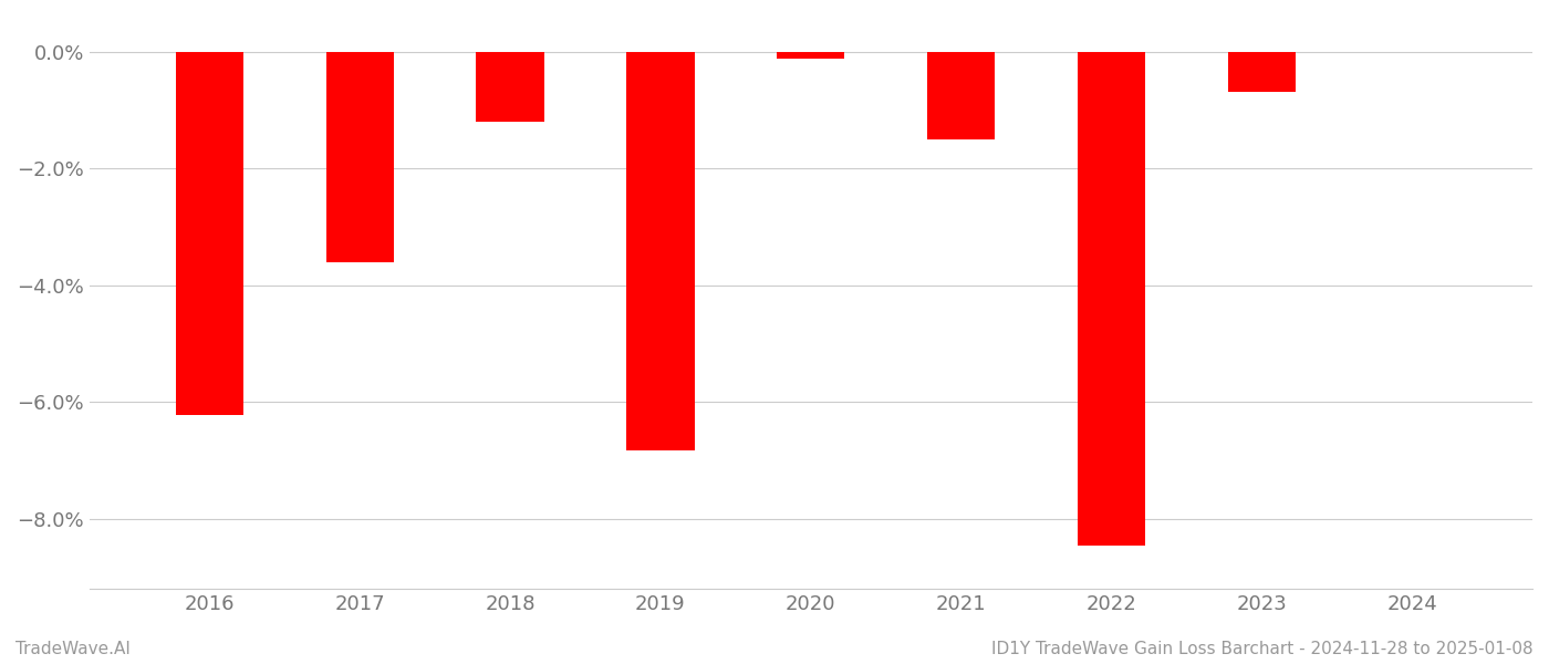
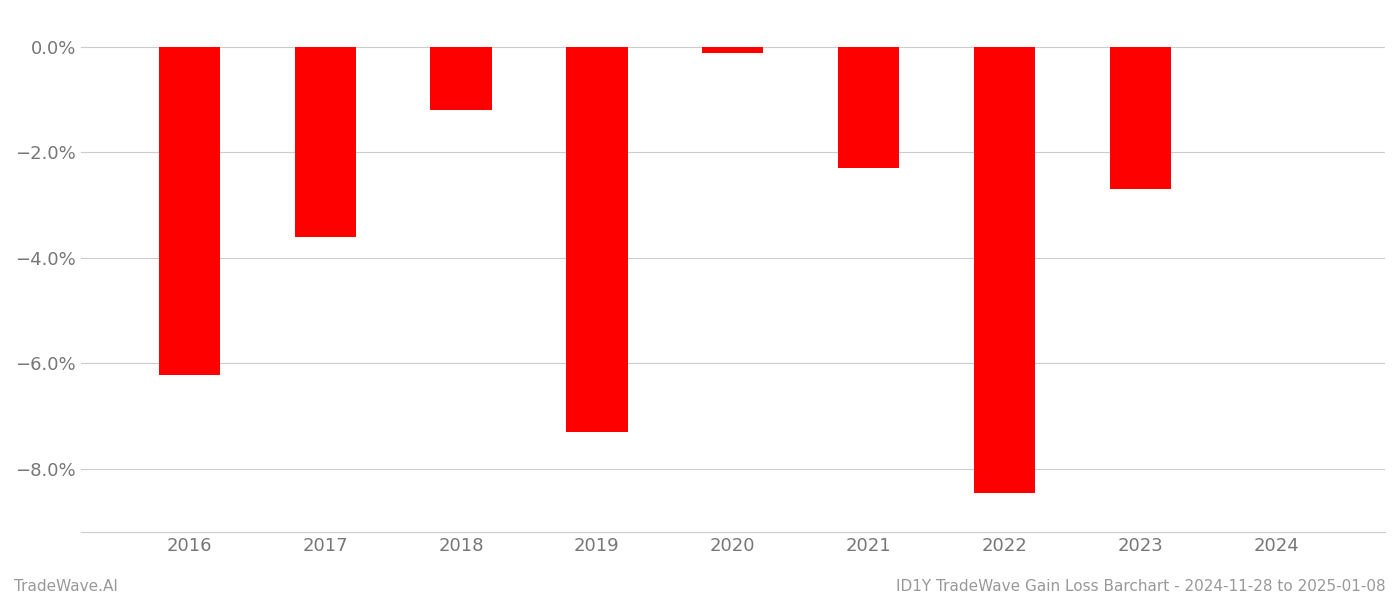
2019: -6.82% -> -7.30%
2021: -1.50% -> -2.30%
2023: -0.68% -> -2.70%
